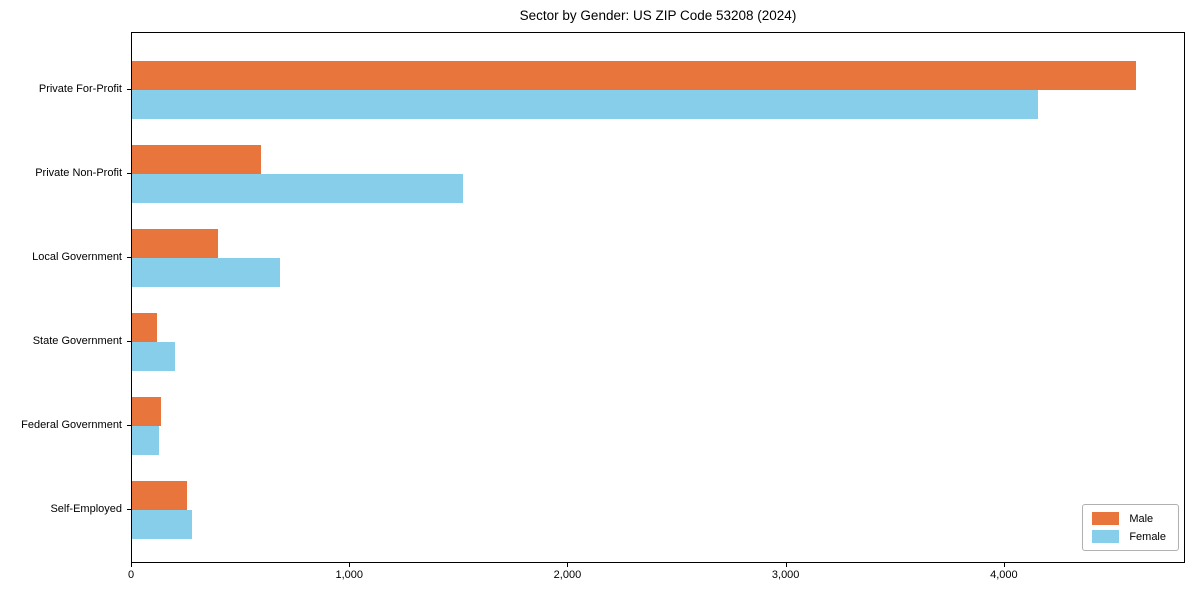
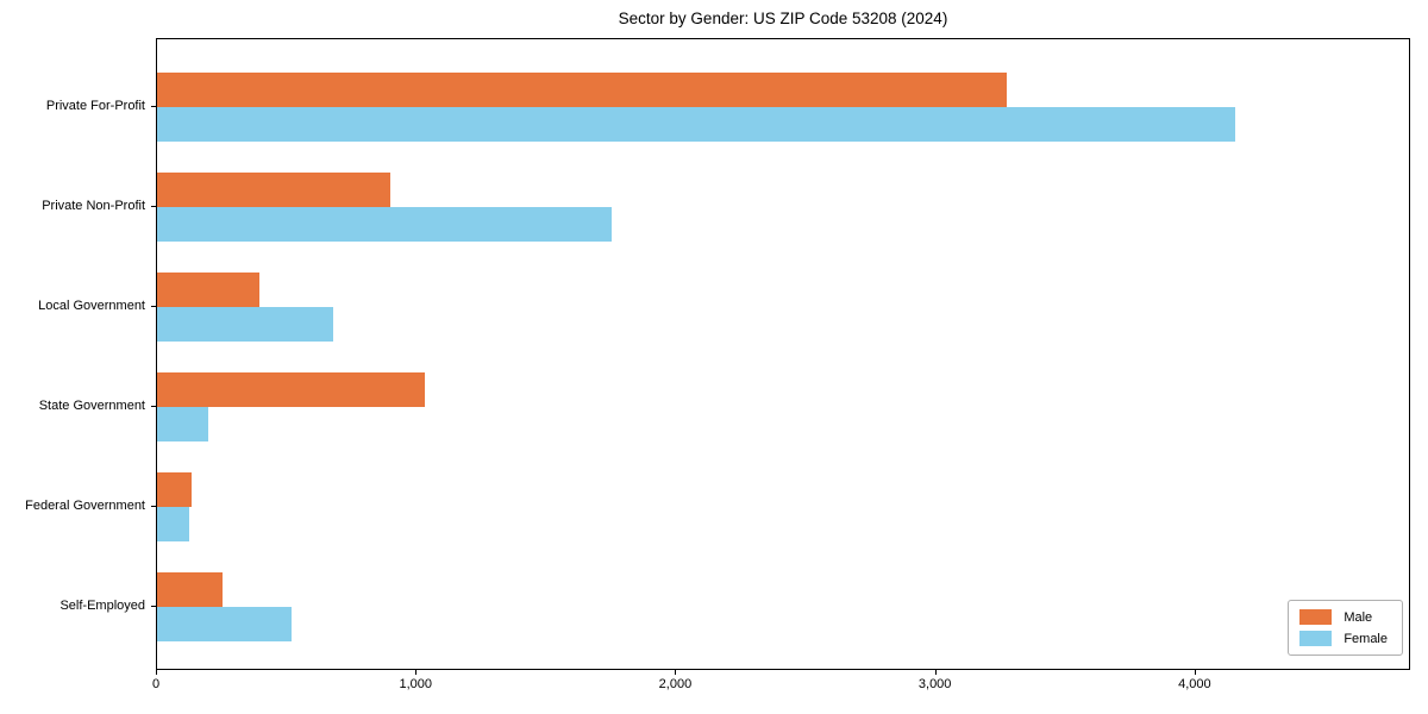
Male/Private For-Profit: 4600 -> 3270
Male/Private Non-Profit: 590 -> 900
Female/Private Non-Profit: 1520 -> 1750
Male/State Government: 120 -> 1030
Female/Self-Employed: 280 -> 520
